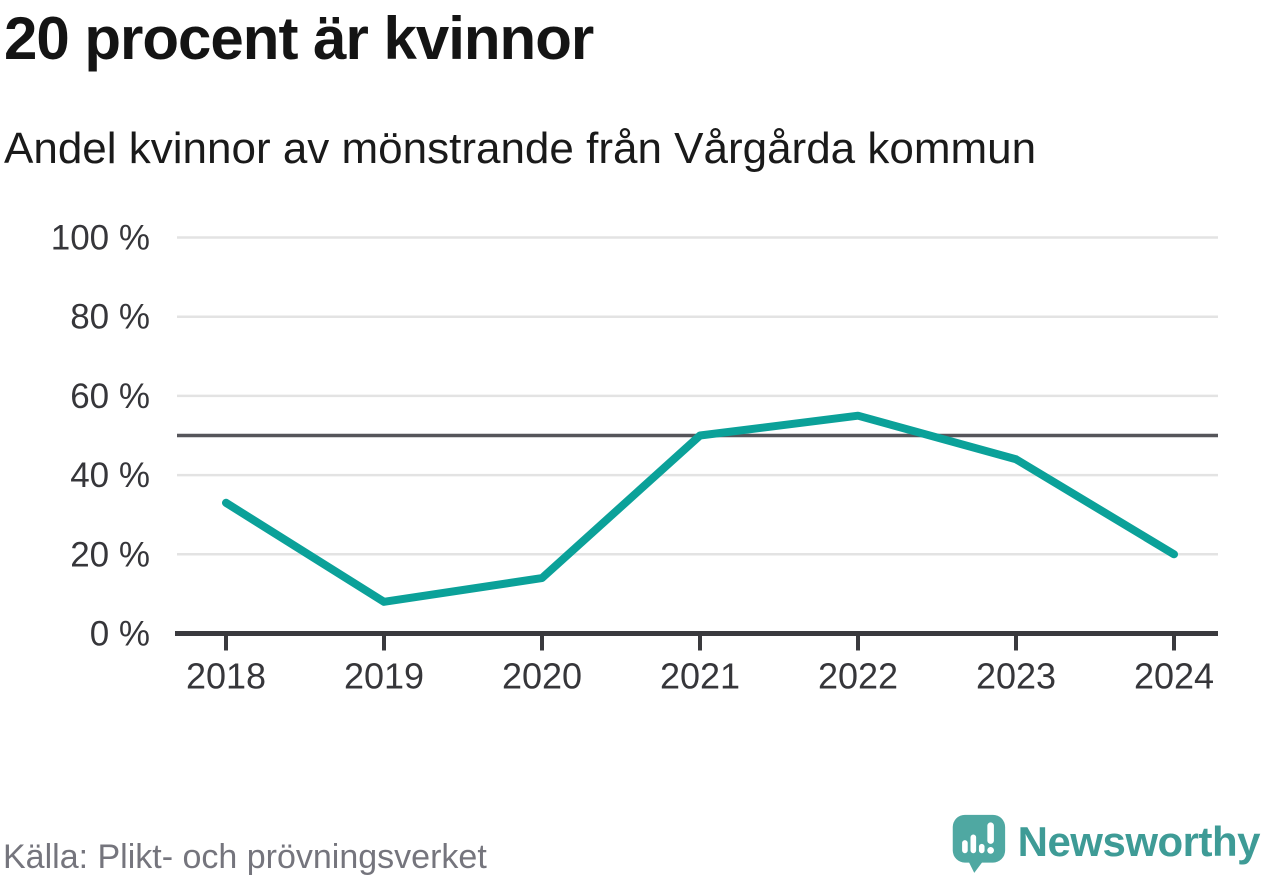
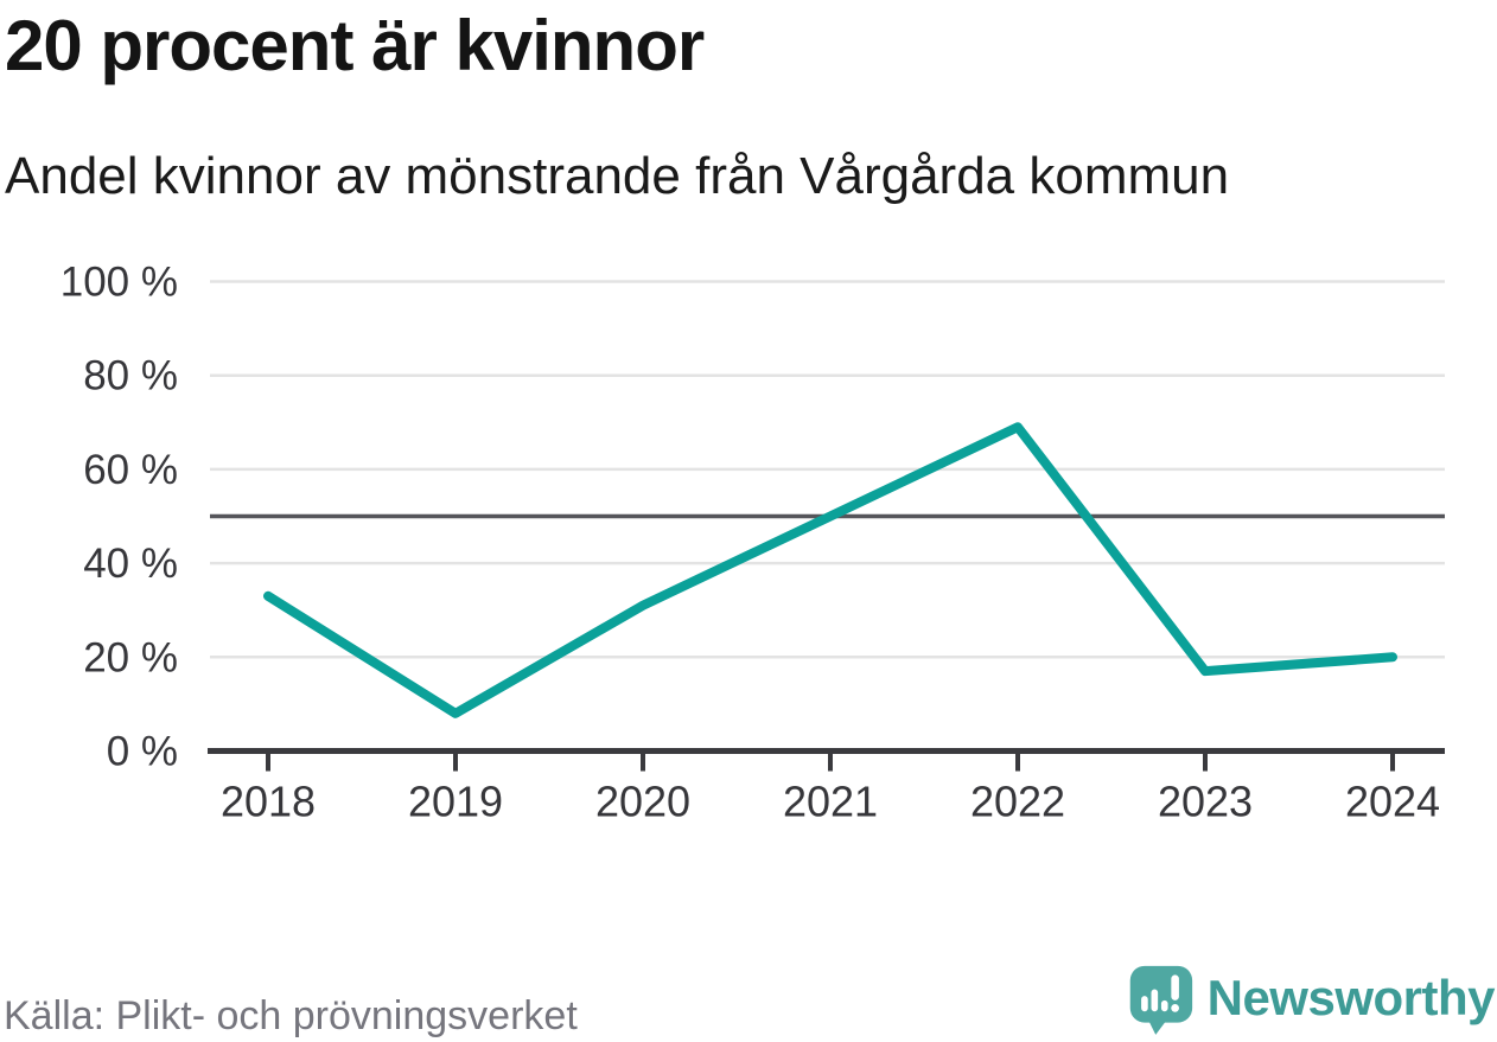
2020: 14% -> 31%
2022: 55% -> 69%
2023: 44% -> 17%
